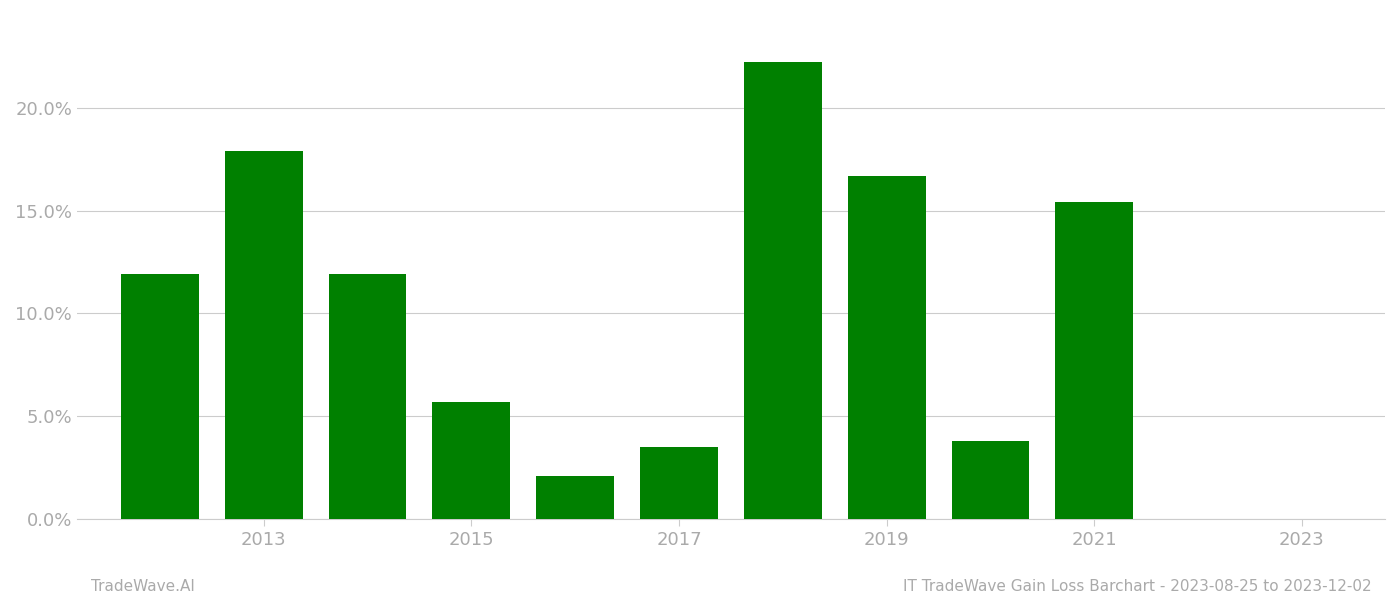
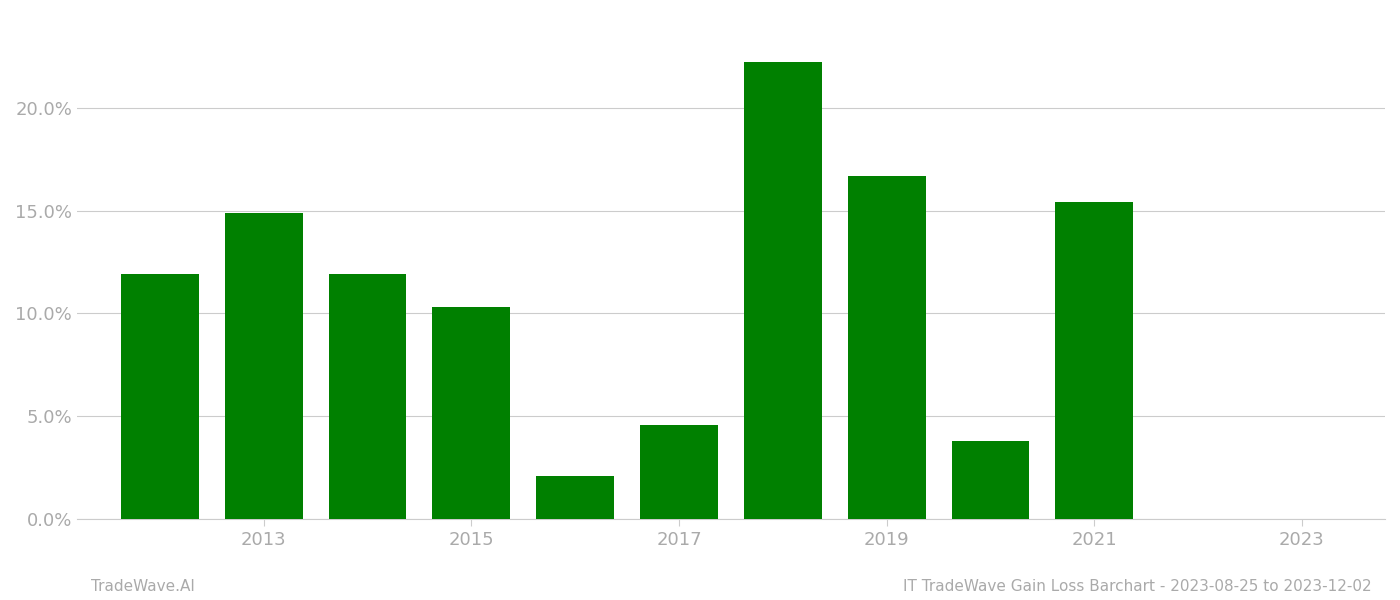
2013: 17.9% -> 14.9%
2015: 5.7% -> 10.3%
2017: 3.5% -> 4.6%
